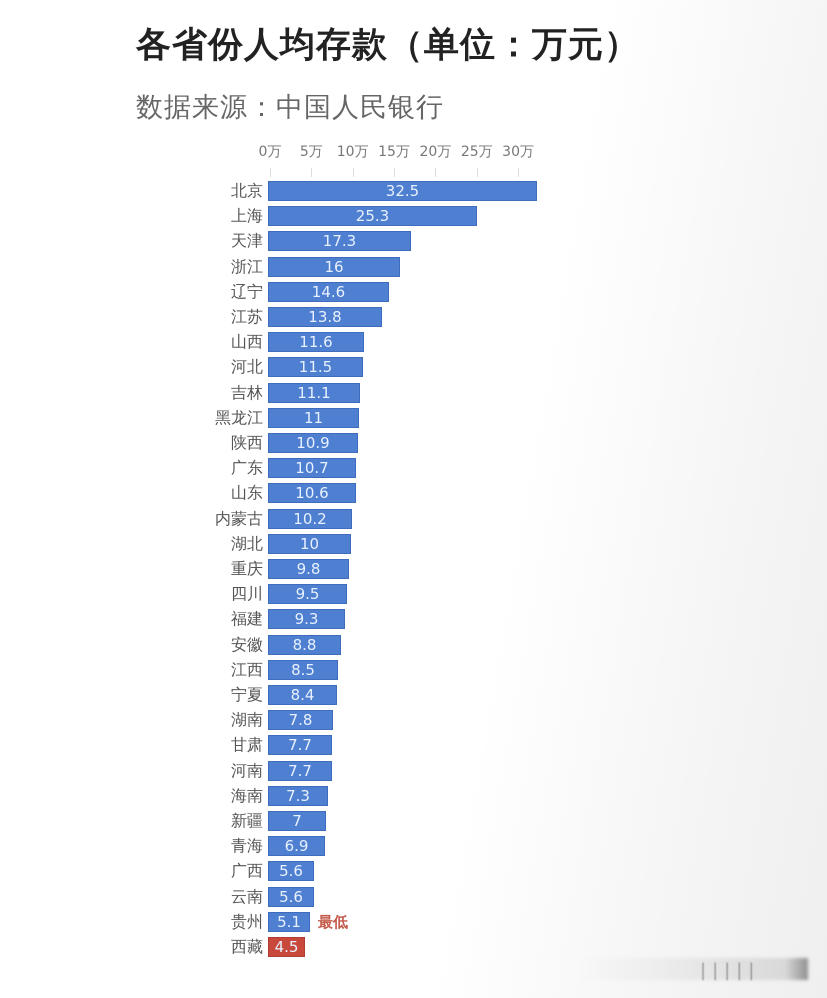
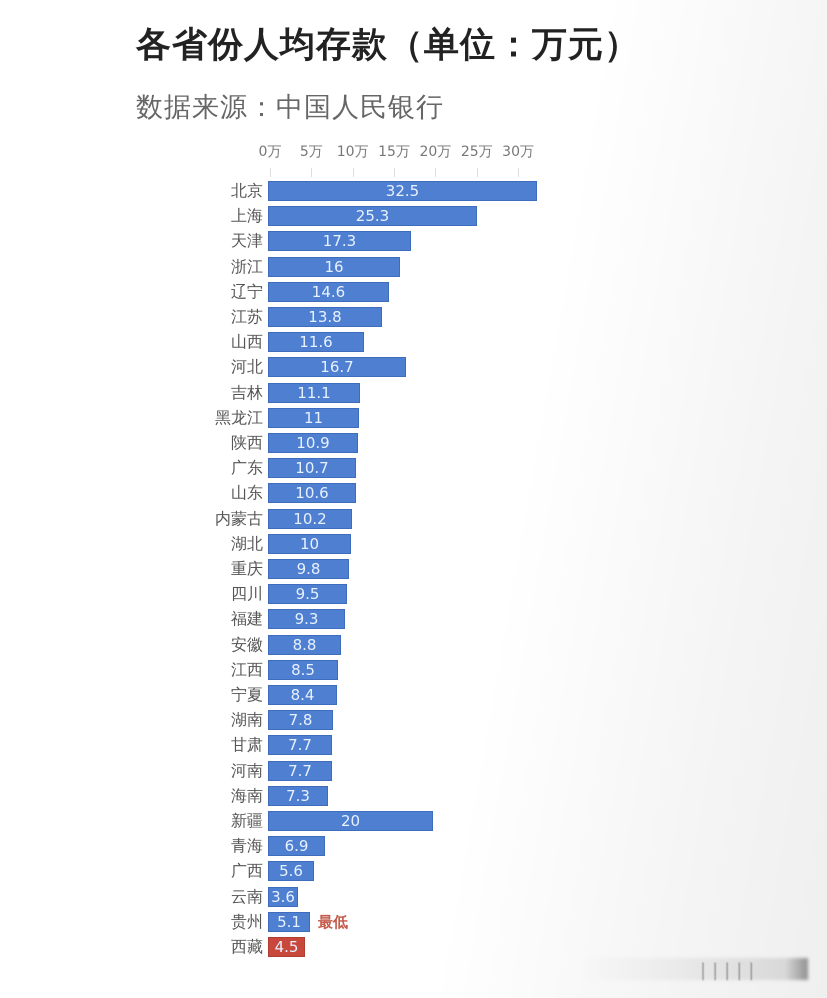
河北: 11.5 -> 16.7
新疆: 7 -> 20
云南: 5.6 -> 3.6
